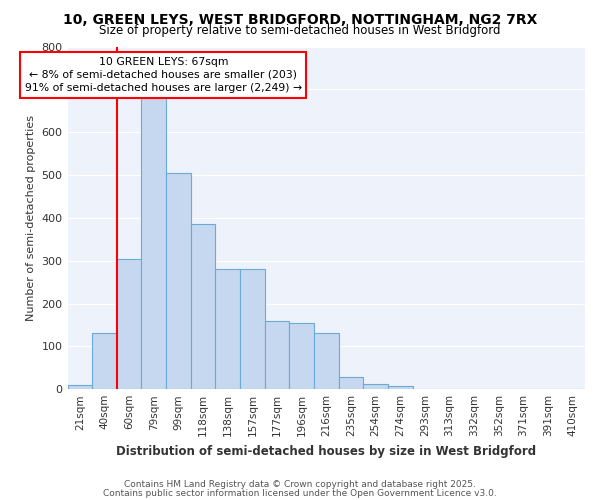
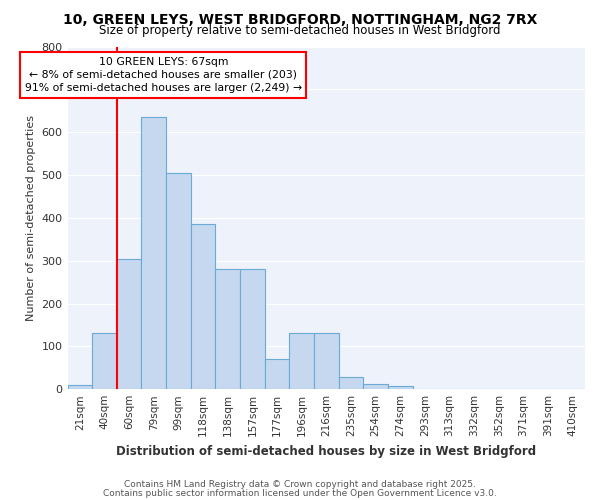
79sqm: 680 -> 635
177sqm: 160 -> 70
196sqm: 155 -> 130
